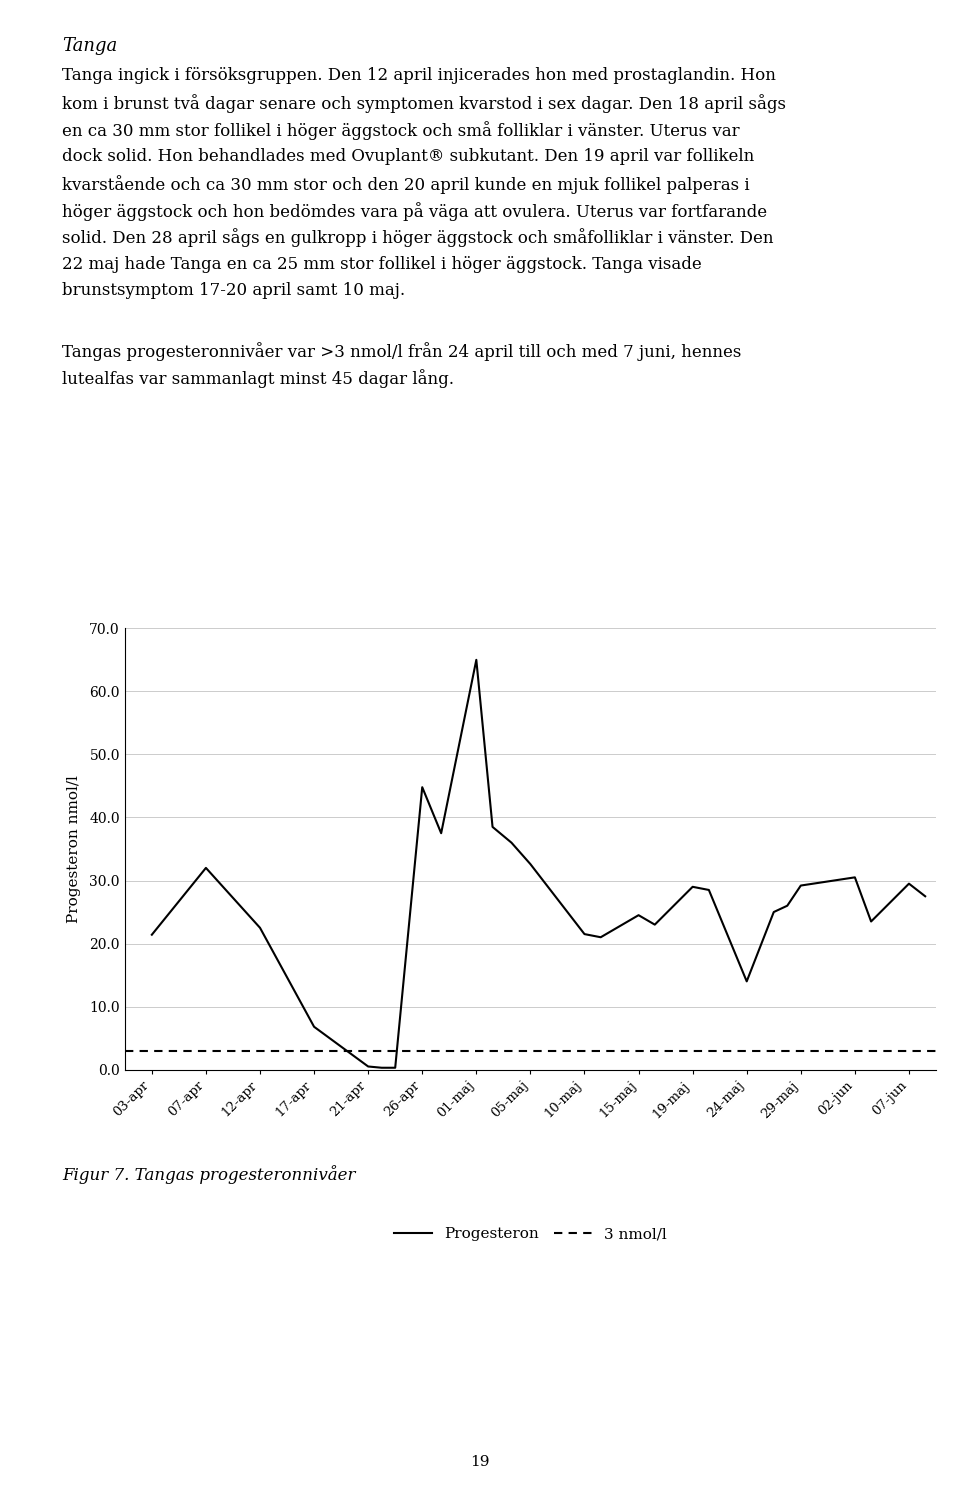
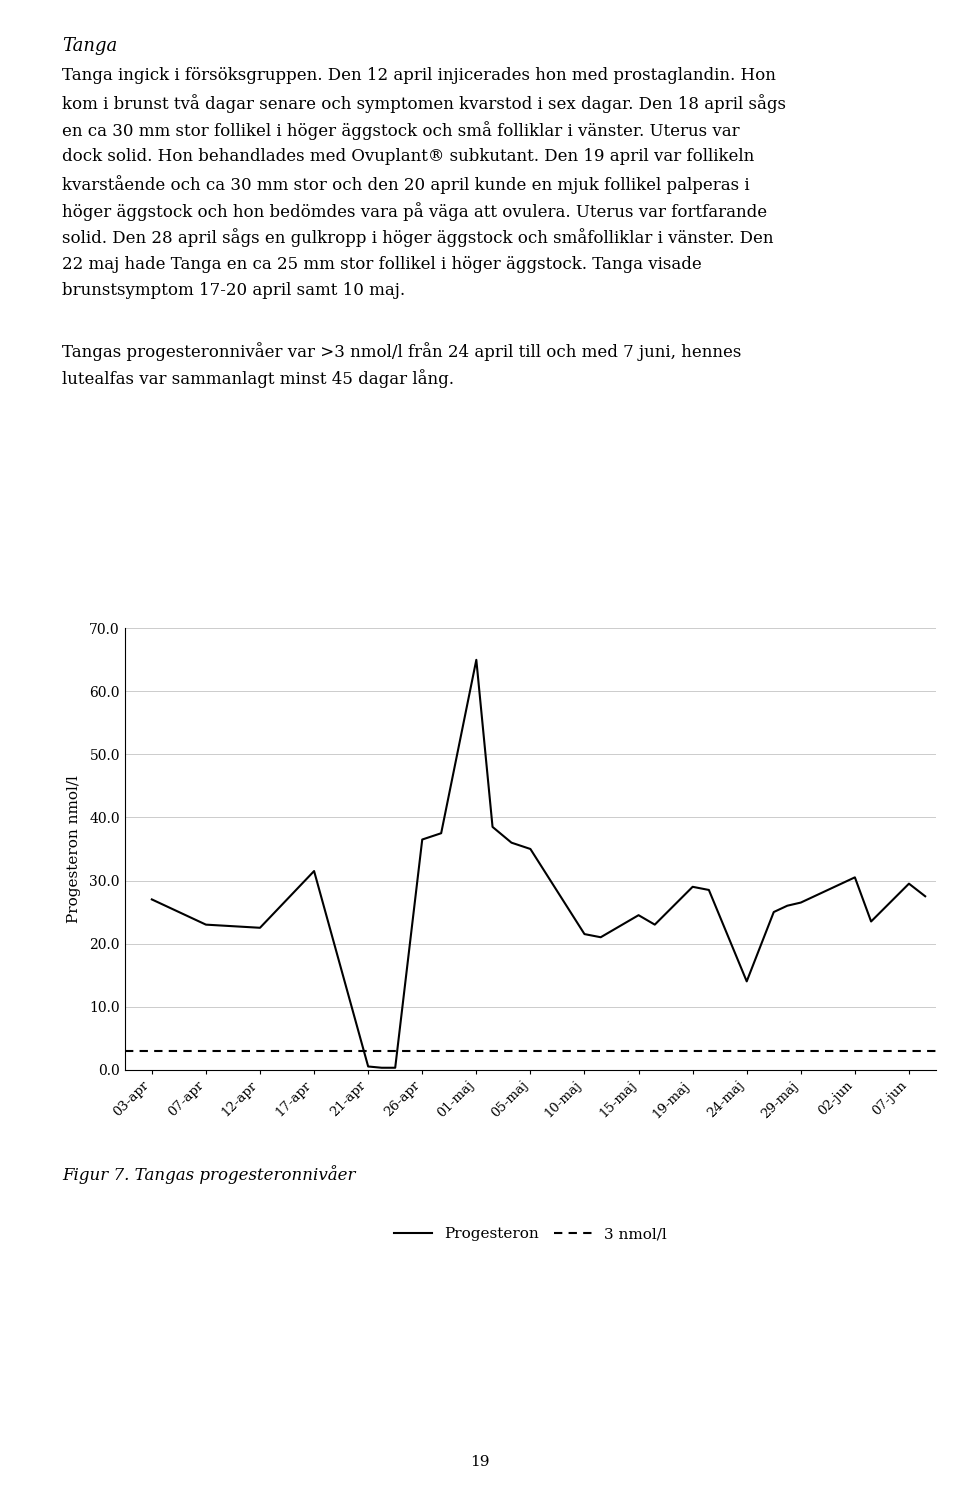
03-apr: 21.4 -> 27.0
07-apr: 32.0 -> 23.0
17-apr: 6.8 -> 31.5
26-apr: 44.8 -> 36.5
05-maj: 32.6 -> 35.0
29-maj: 29.2 -> 26.5
